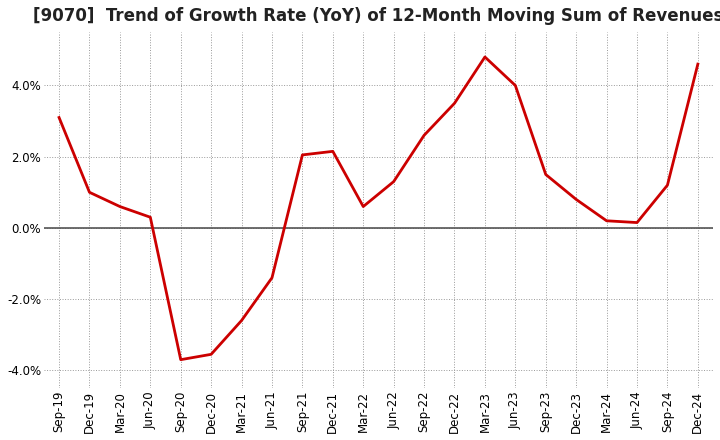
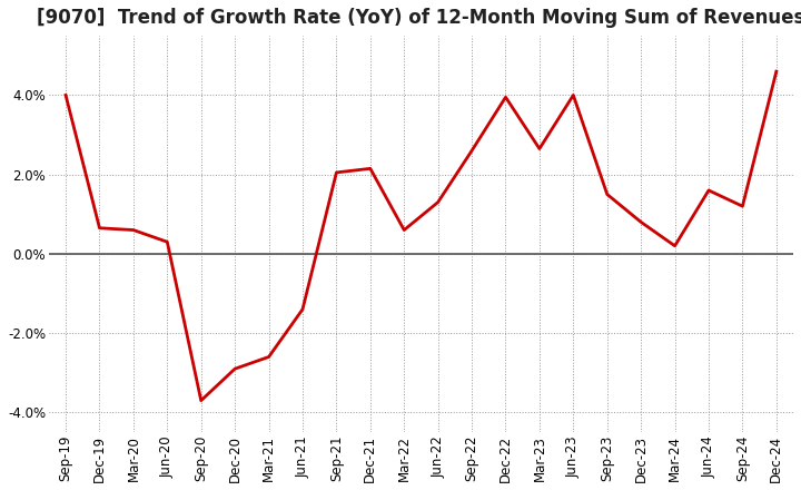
Sep-19: 3.10% -> 4.00%
Dec-19: 1.00% -> 0.65%
Dec-20: -3.55% -> -2.90%
Dec-22: 3.50% -> 3.95%
Mar-23: 4.80% -> 2.65%
Jun-24: 0.15% -> 1.60%
